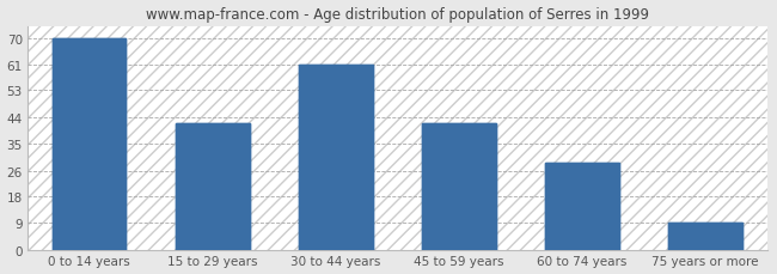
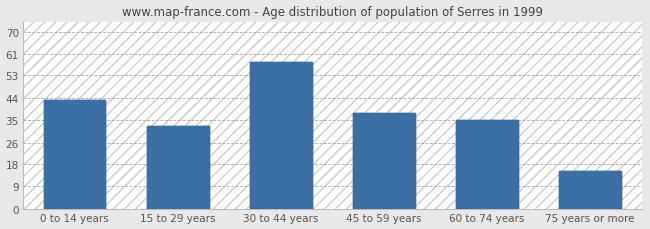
0 to 14 years: 70 -> 43
15 to 29 years: 42 -> 33
30 to 44 years: 61 -> 58
45 to 59 years: 42 -> 38
60 to 74 years: 29 -> 35
75 years or more: 9 -> 15
